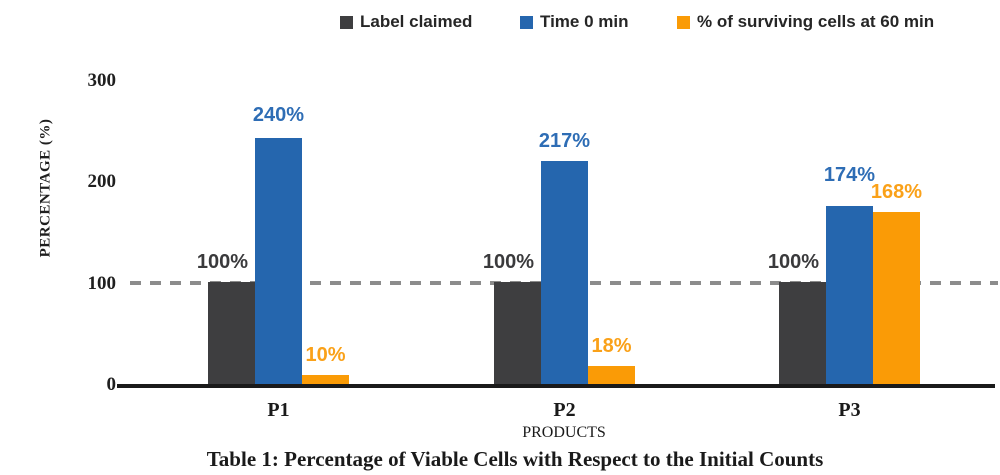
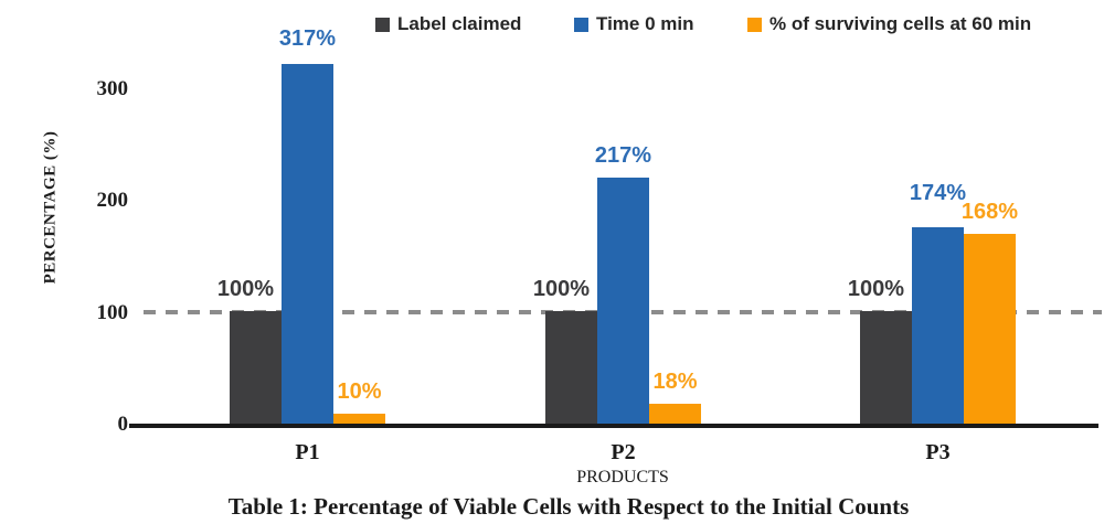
Time 0 min/P1: 240% -> 317%
